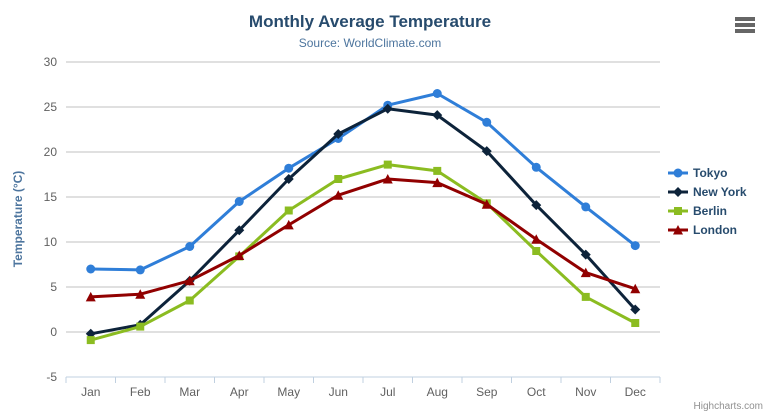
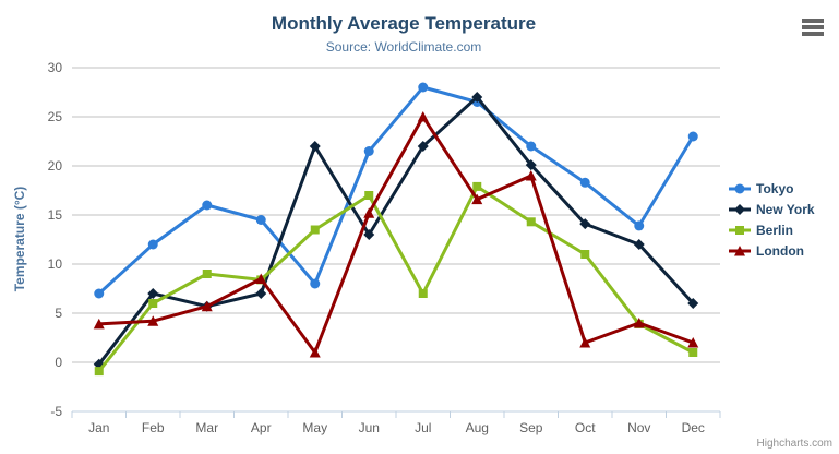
Tokyo/Feb: 7 -> 12
New York/Feb: 1 -> 7
Berlin/Feb: 1 -> 6
Tokyo/Mar: 10 -> 16
Berlin/Mar: 4 -> 9
New York/Apr: 11 -> 7
Tokyo/May: 18 -> 8
New York/May: 17 -> 22
London/May: 12 -> 1
New York/Jun: 22 -> 13
Tokyo/Jul: 25 -> 28
New York/Jul: 25 -> 22
Berlin/Jul: 19 -> 7
London/Jul: 17 -> 25
New York/Aug: 24 -> 27
Tokyo/Sep: 23 -> 22
London/Sep: 14 -> 19
Berlin/Oct: 9 -> 11
London/Oct: 10 -> 2
New York/Nov: 9 -> 12
London/Nov: 7 -> 4
Tokyo/Dec: 10 -> 23
New York/Dec: 2 -> 6
London/Dec: 5 -> 2
